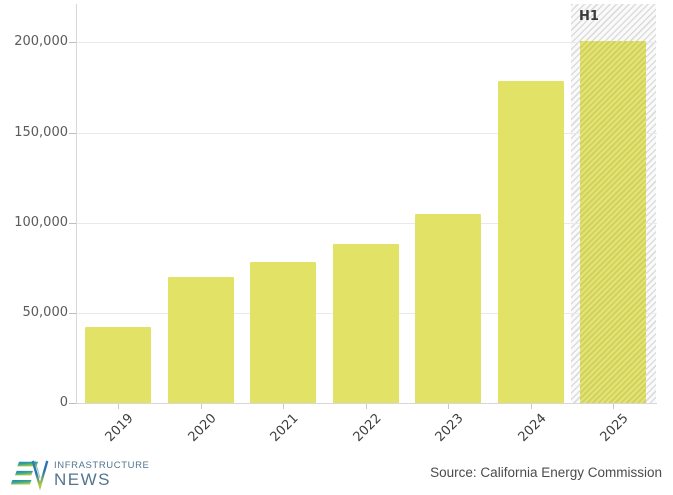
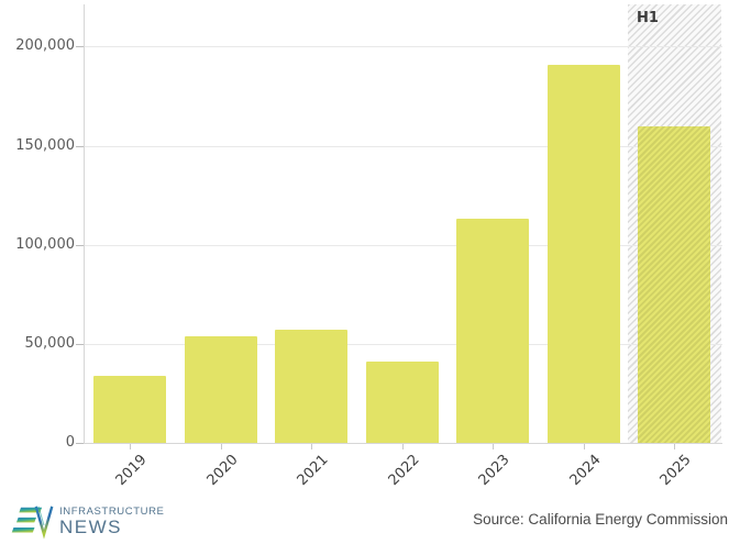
2019: 42000 -> 34000
2020: 70000 -> 54000
2021: 78000 -> 57000
2022: 88000 -> 41000
2023: 105000 -> 113000
2024: 178000 -> 191000
2025: 201000 -> 160000
